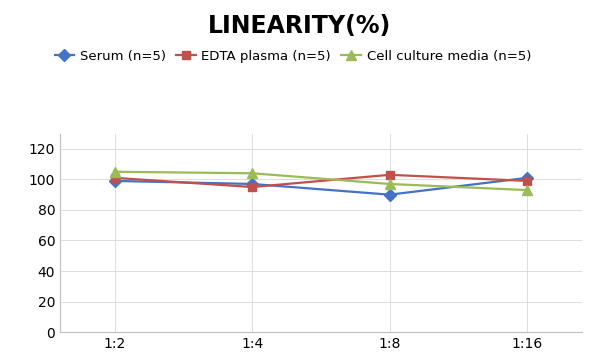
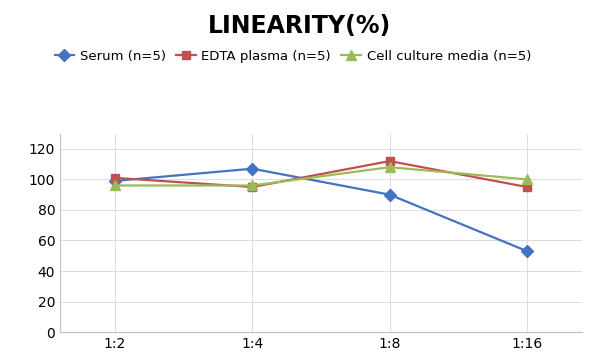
Cell culture media (n=5)/1:2: 105 -> 96
Serum (n=5)/1:4: 97 -> 107
Cell culture media (n=5)/1:4: 104 -> 96
EDTA plasma (n=5)/1:8: 103 -> 112
Cell culture media (n=5)/1:8: 97 -> 108
Serum (n=5)/1:16: 101 -> 53
EDTA plasma (n=5)/1:16: 99 -> 95
Cell culture media (n=5)/1:16: 93 -> 100
